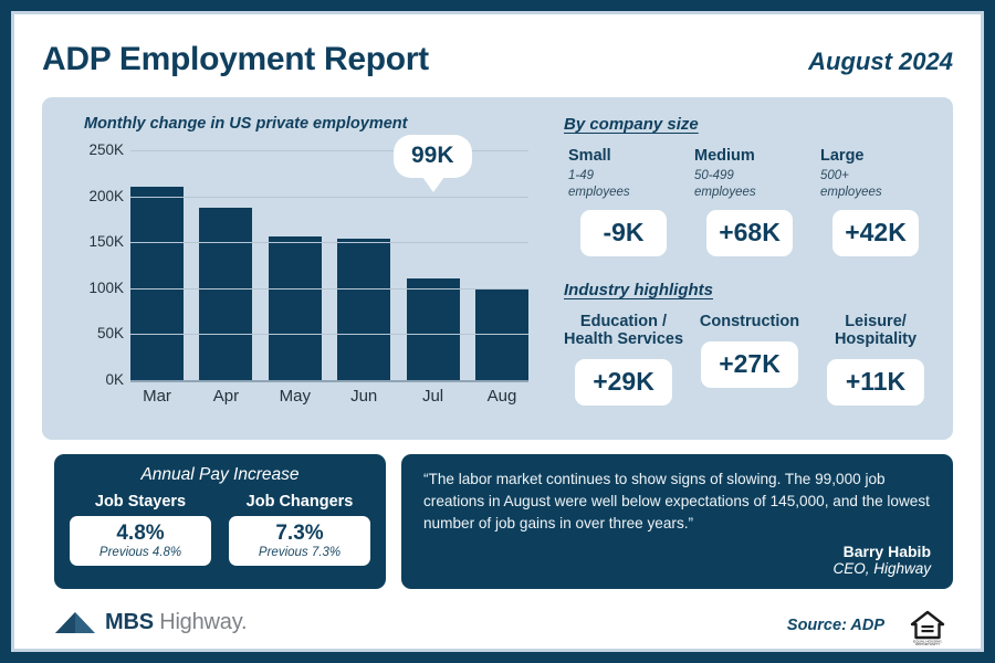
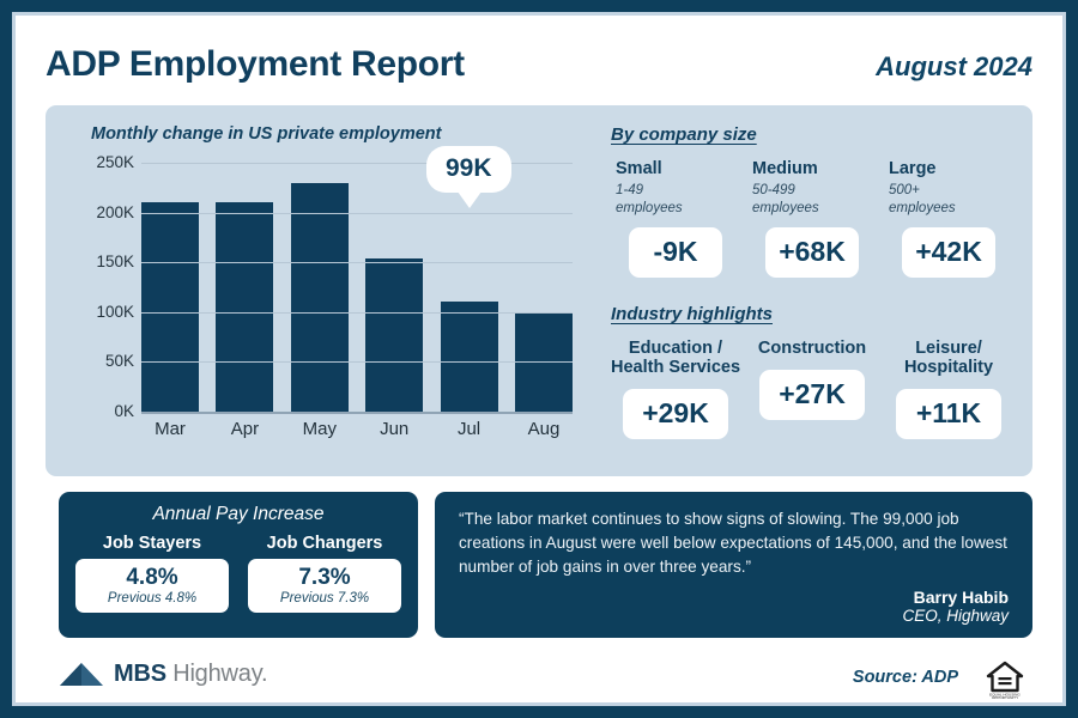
Apr: 190K -> 210K
May: 160K -> 230K
